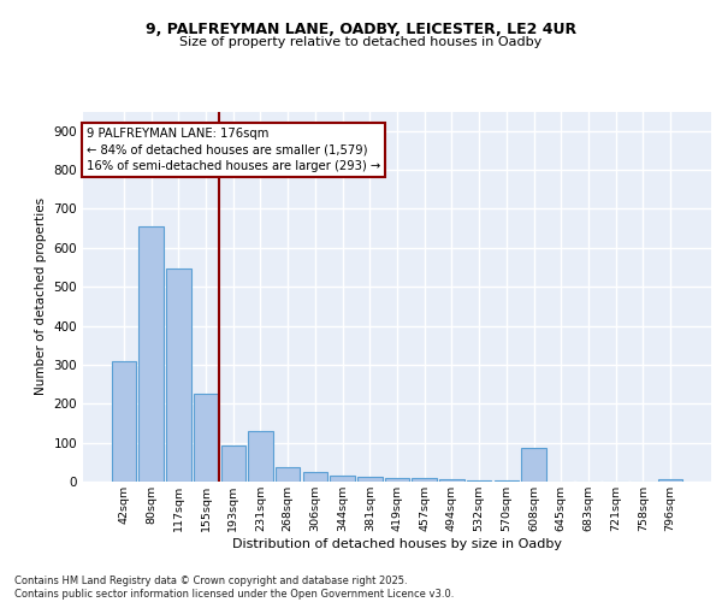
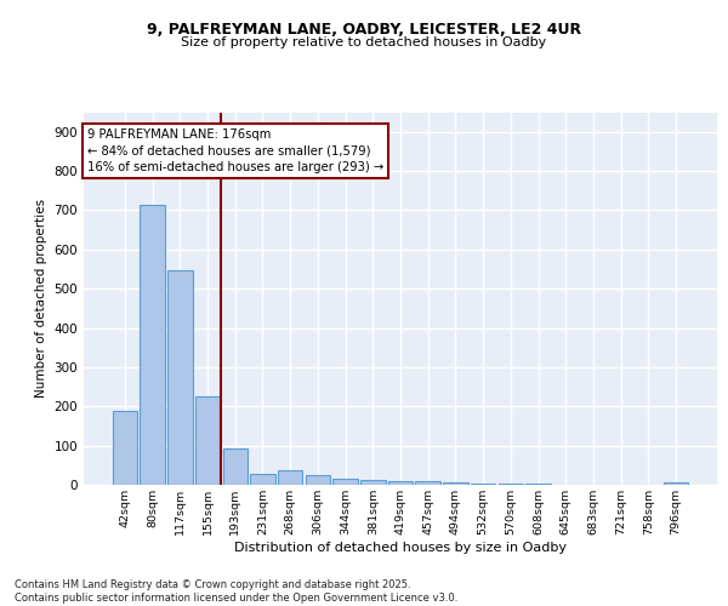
42sqm: 310 -> 188
80sqm: 655 -> 714
231sqm: 130 -> 27
608sqm: 85 -> 2
